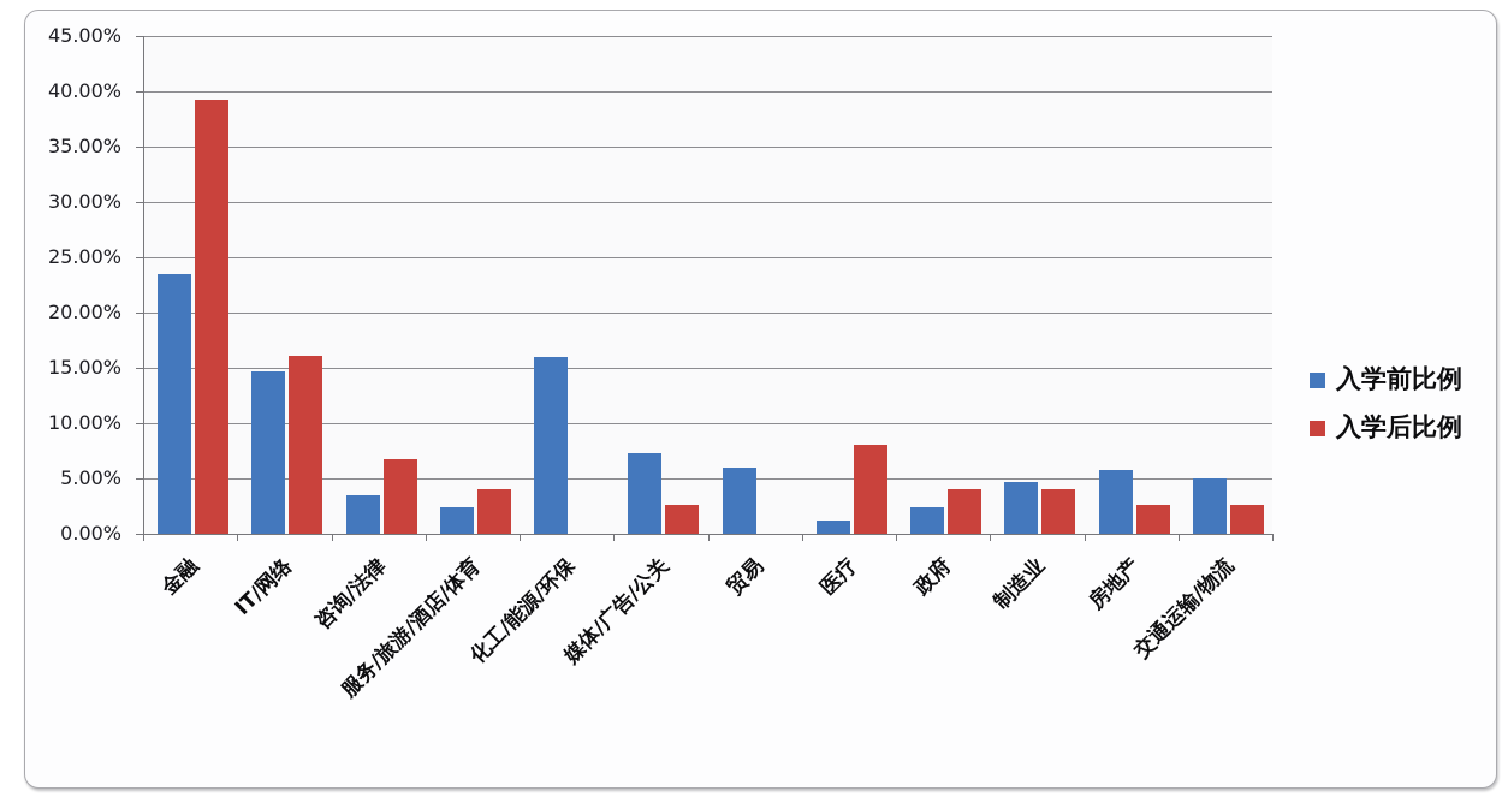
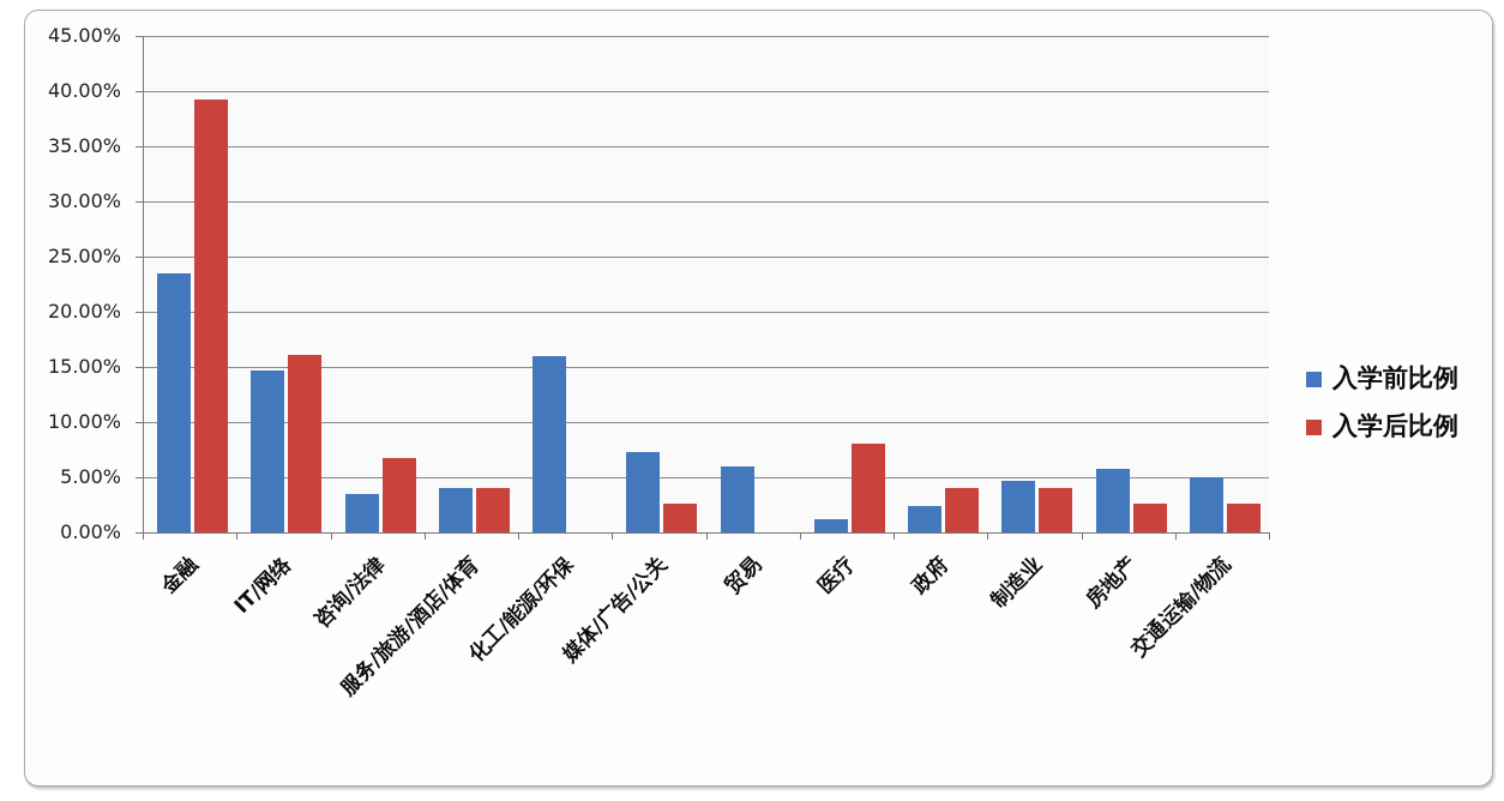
入学前比例/服务/旅游/酒店/体育: 2% -> 4%
